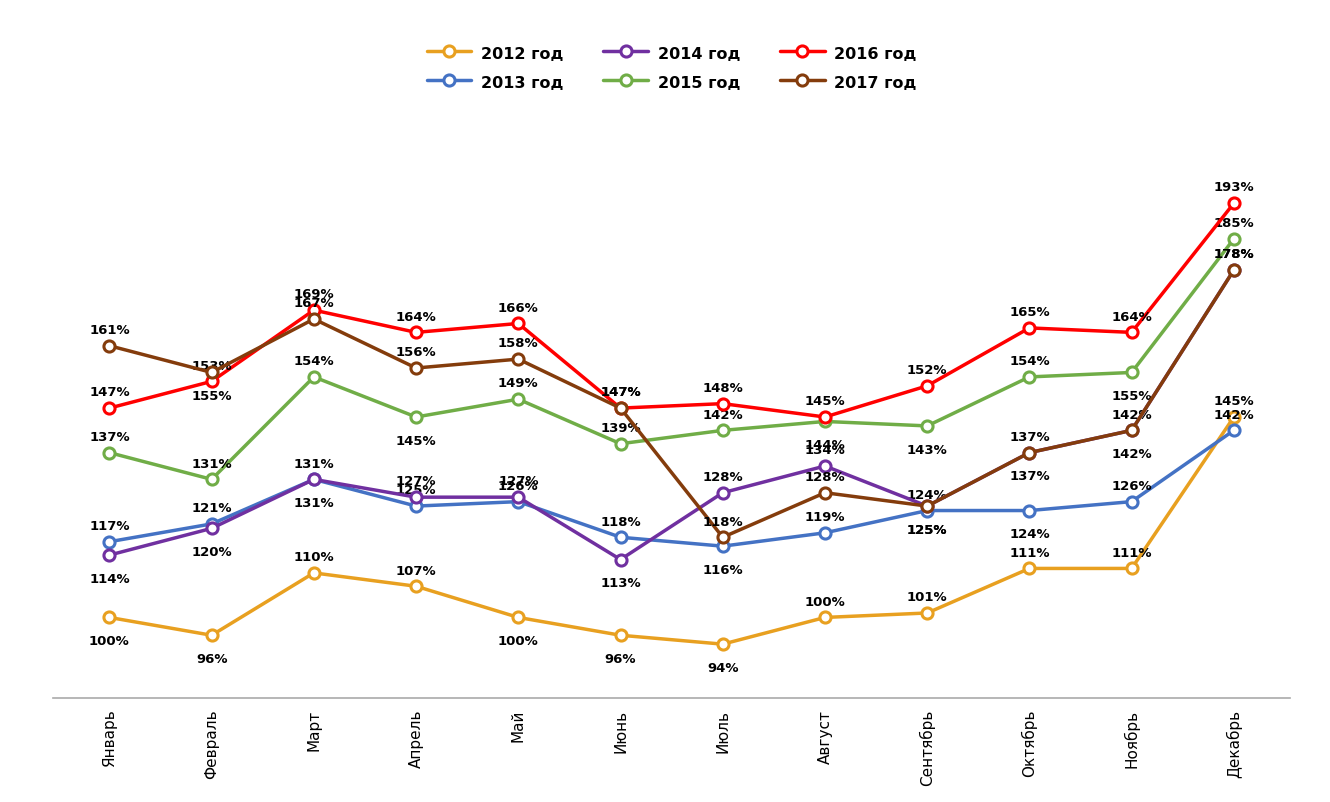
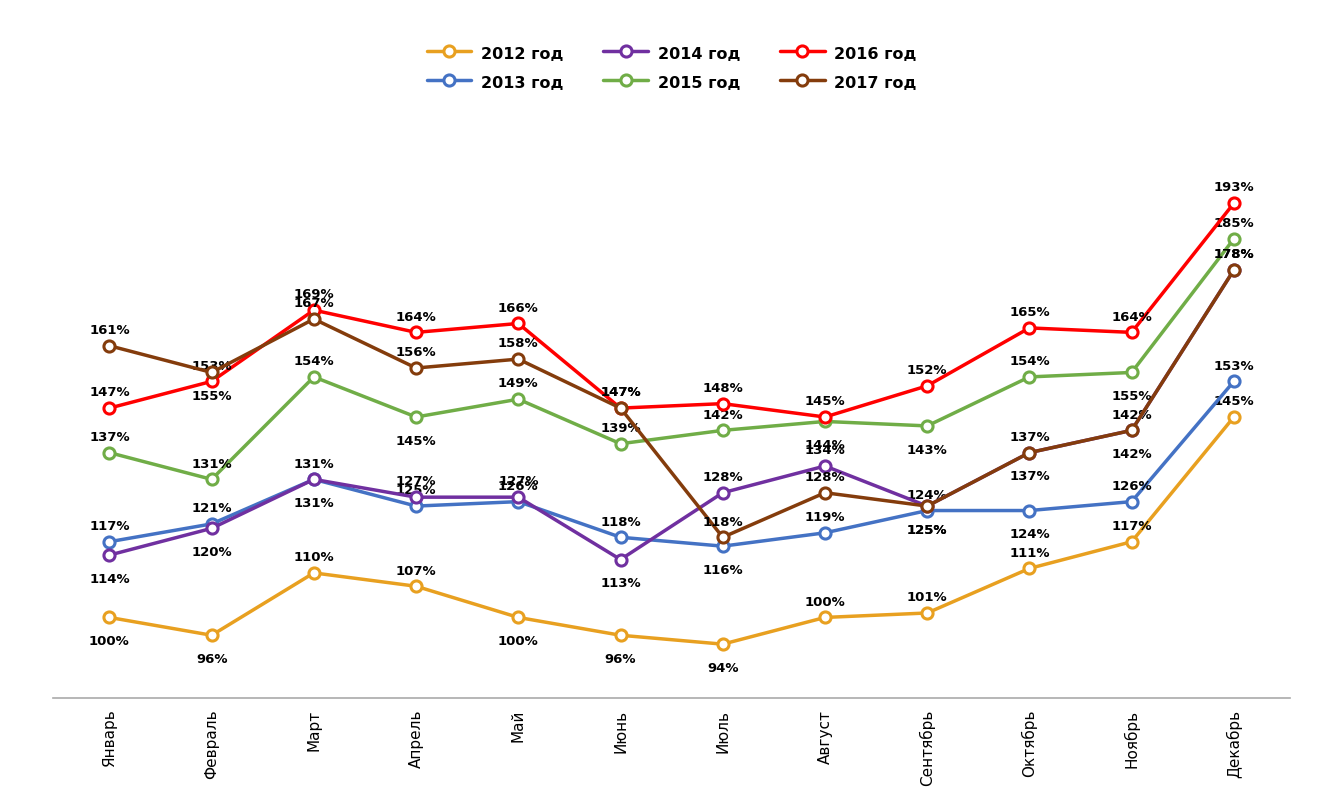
2012 год/Ноябрь: 111% -> 117%
2013 год/Декабрь: 142% -> 153%
